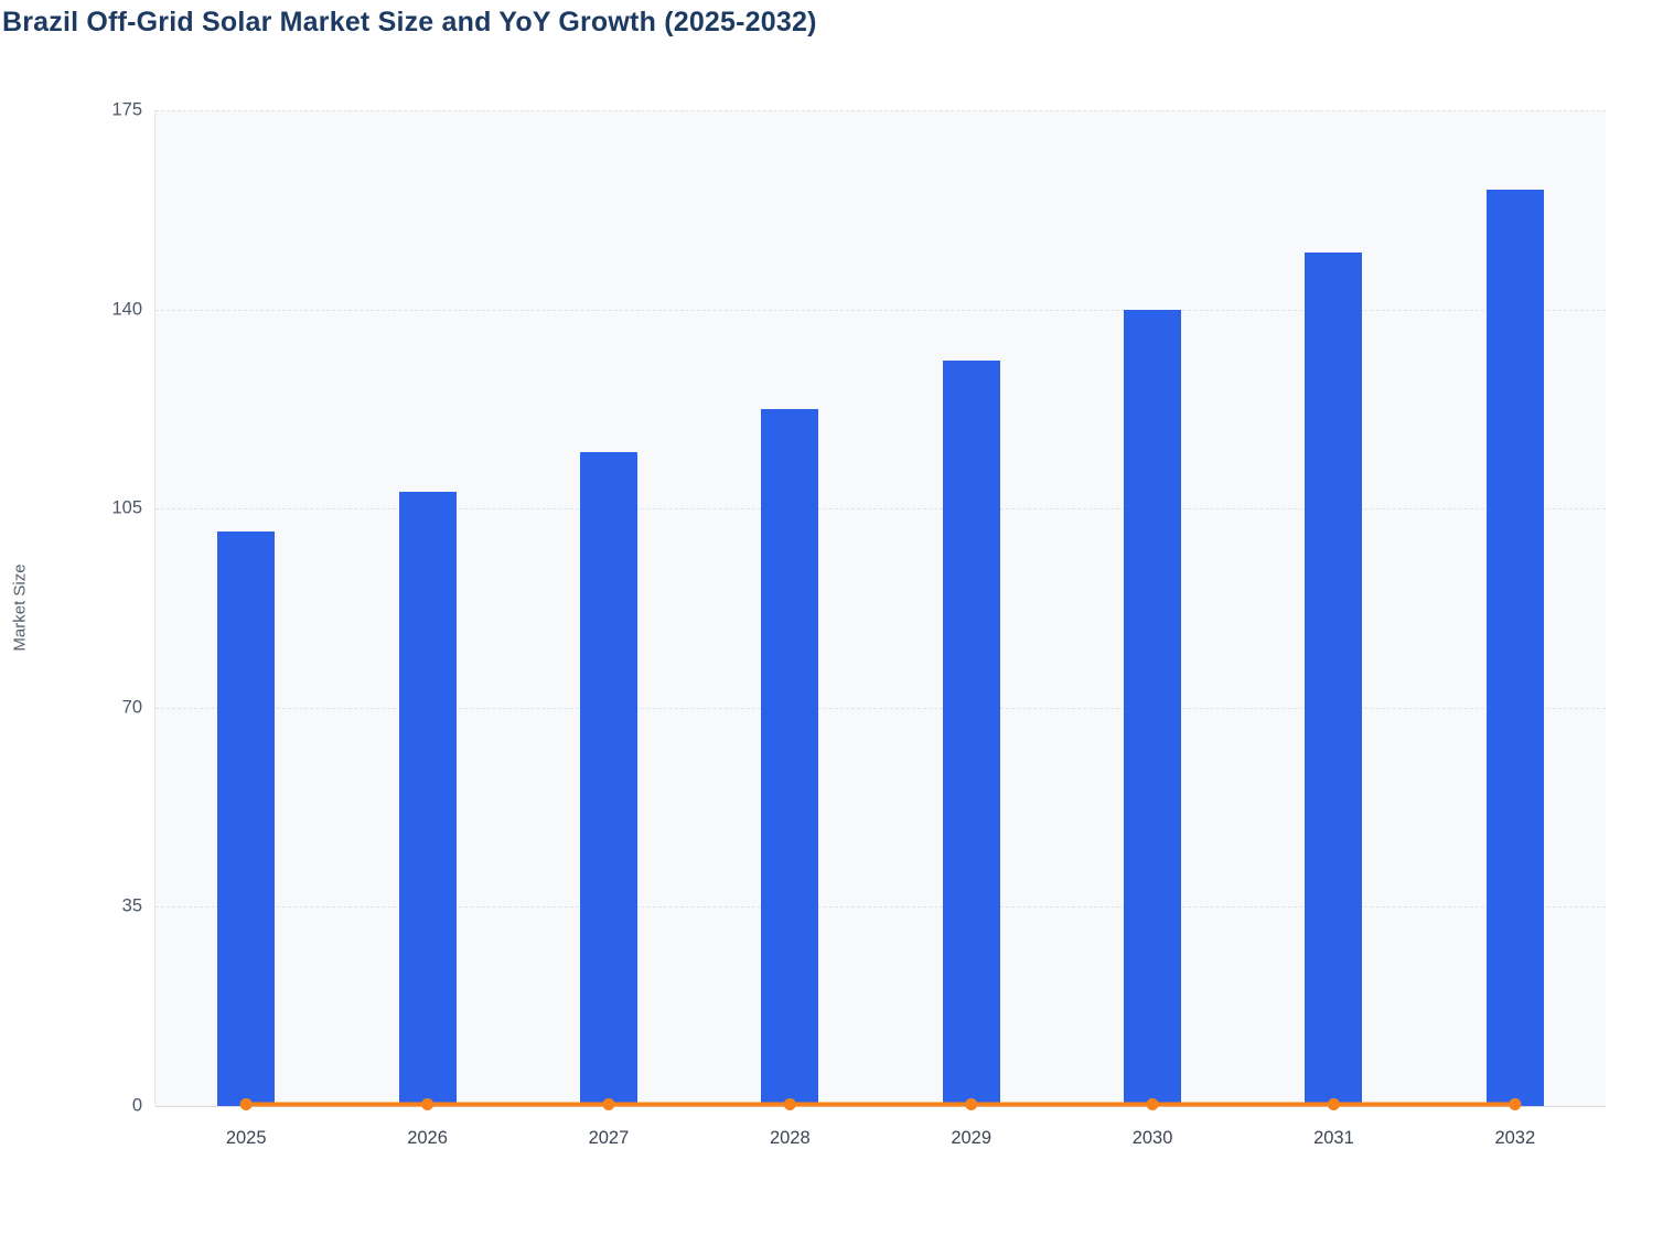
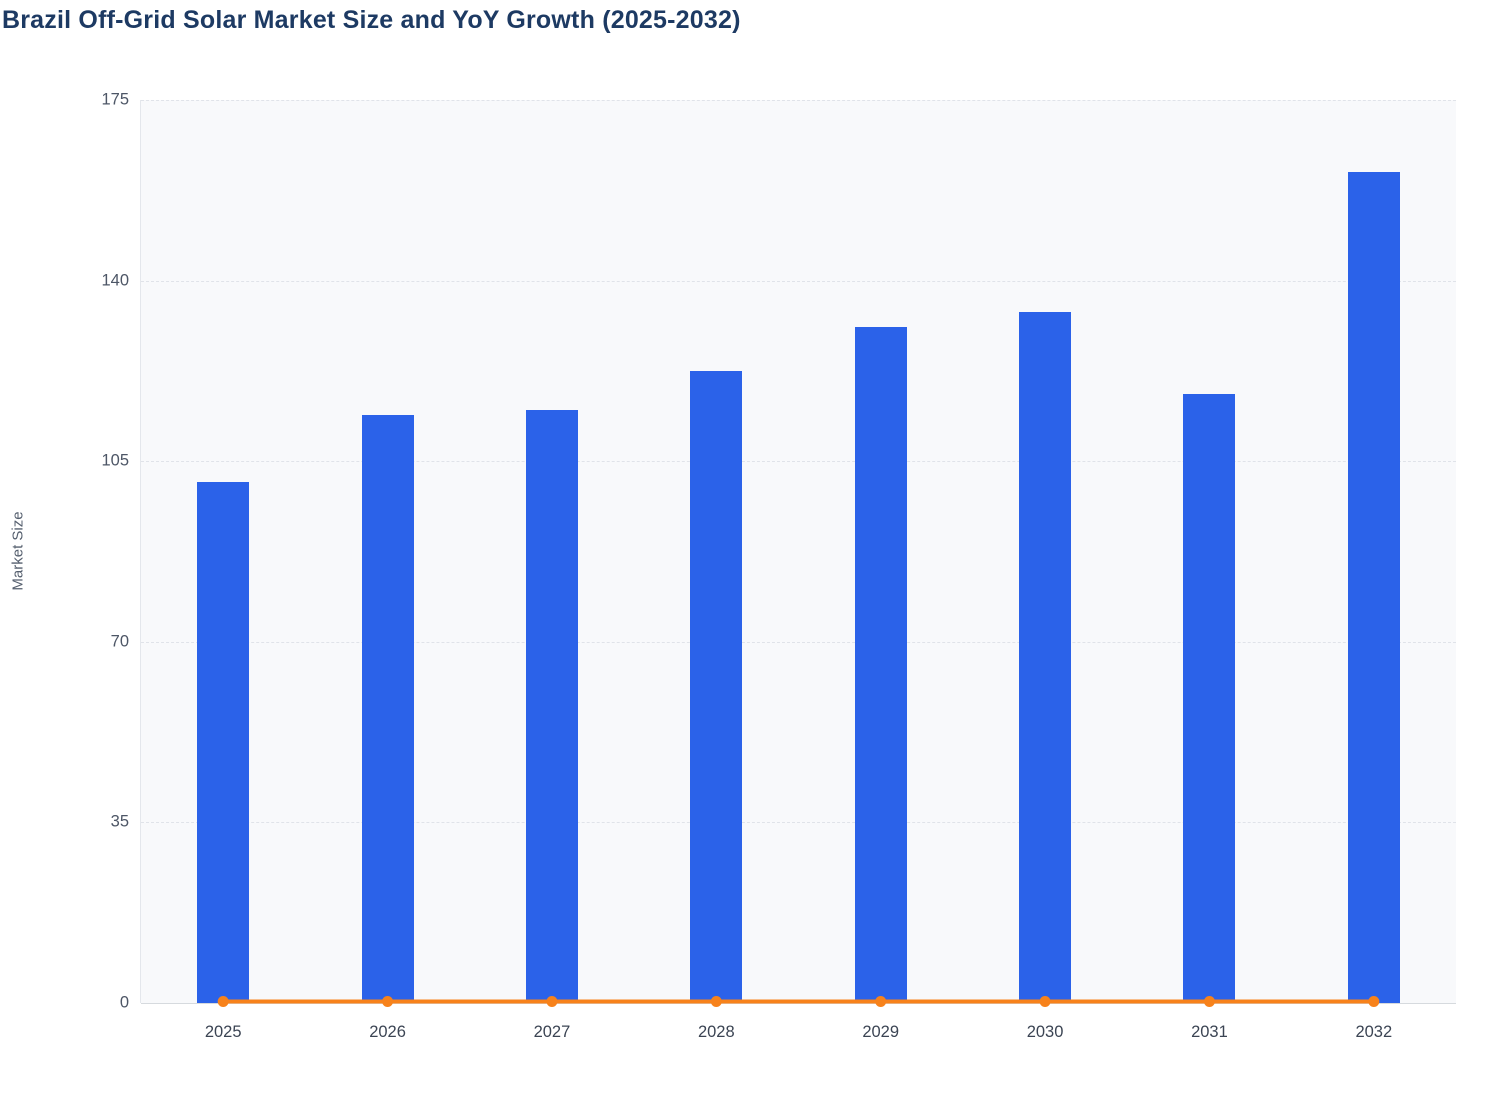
Market Size/2026: 108 -> 114
Market Size/2030: 140 -> 134
Market Size/2031: 150 -> 118
